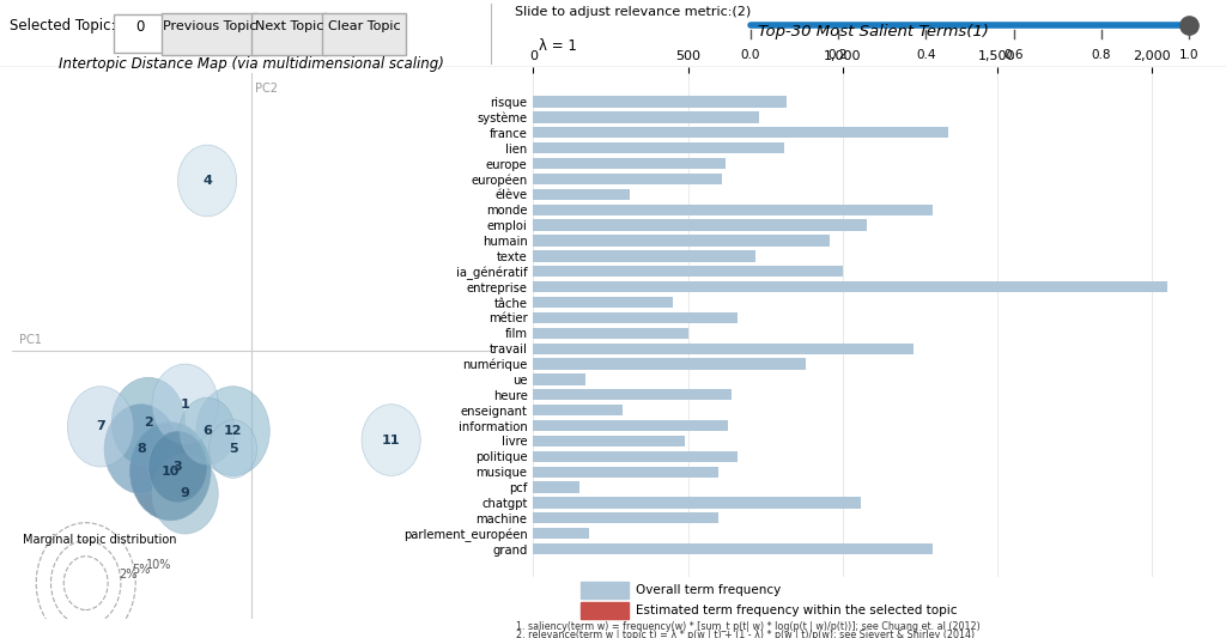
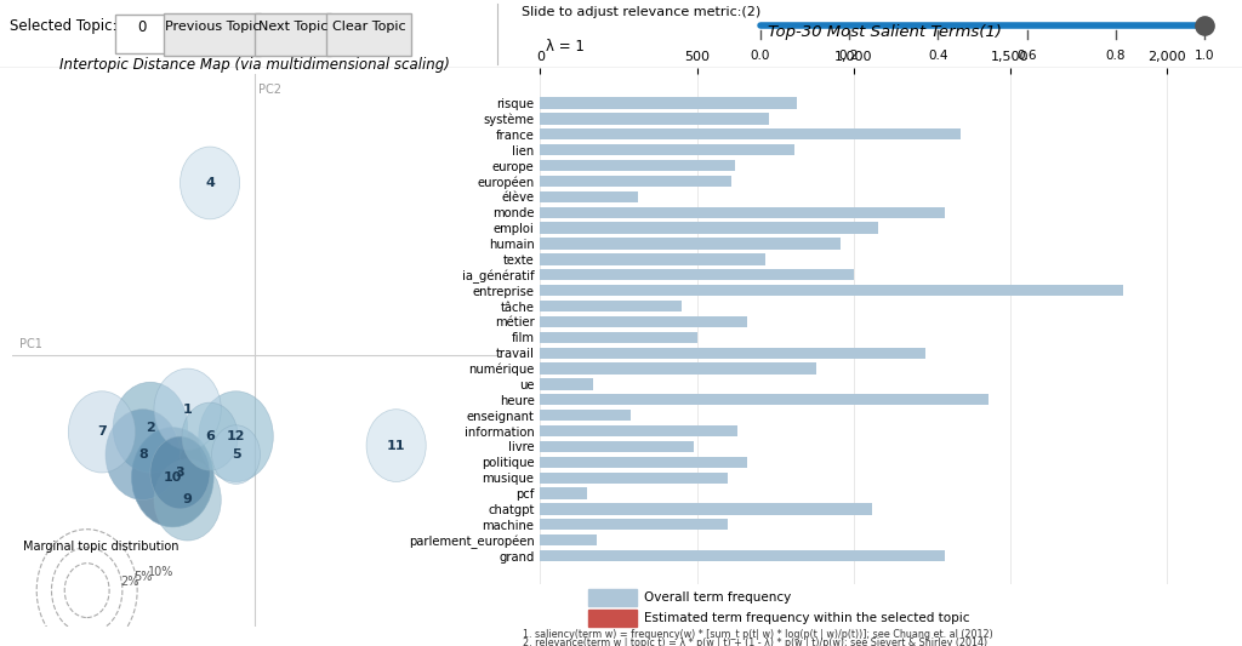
entreprise: 2,050 -> 1,860
heure: 640 -> 1,430
